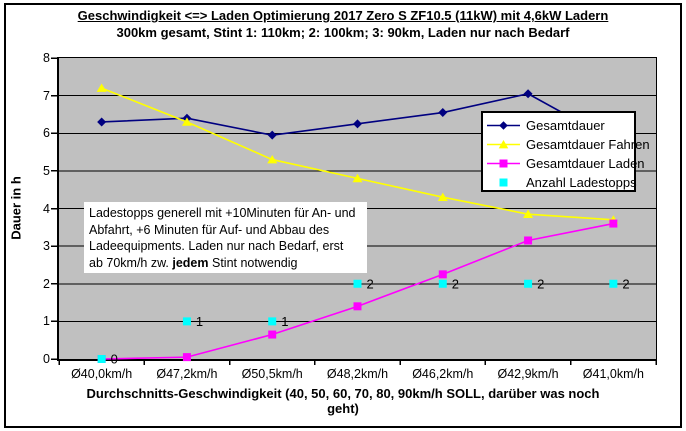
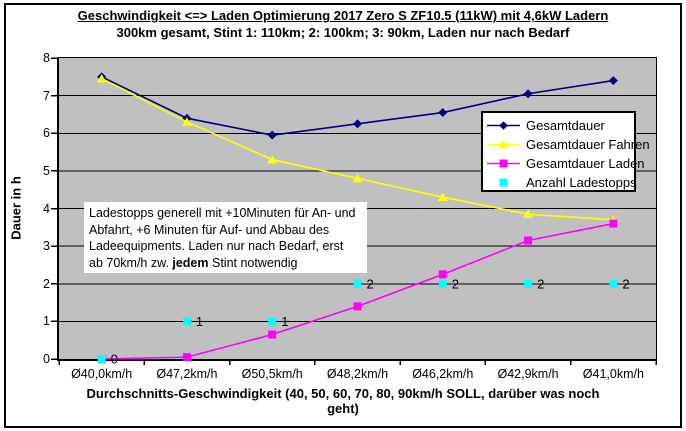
Gesamtdauer/Ø40,0km/h: 6.3 -> 7.5
Gesamtdauer Fahren/Ø40,0km/h: 7.2 -> 7.5
Gesamtdauer/Ø41,0km/h: 5.8 -> 7.4
